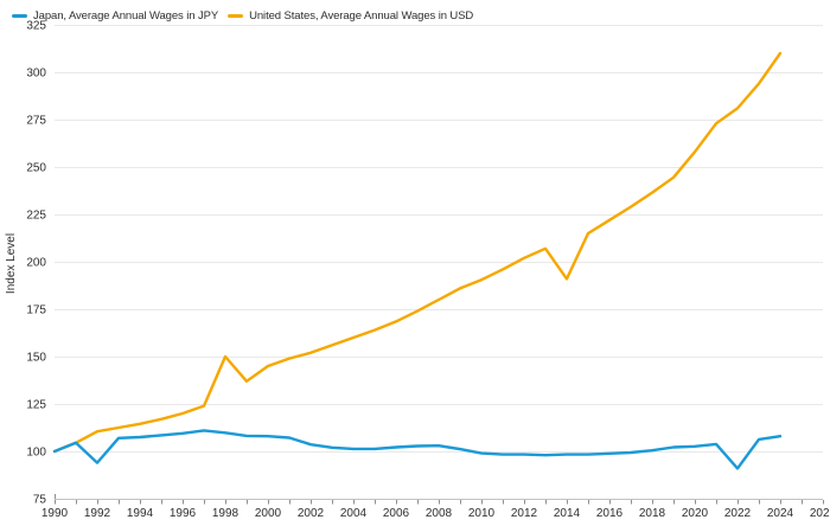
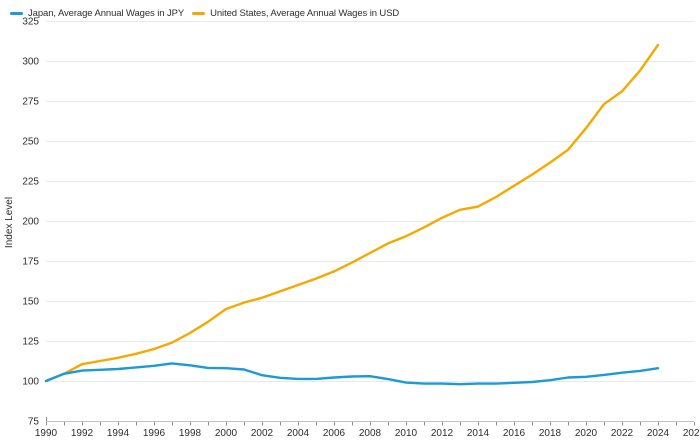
Japan, Average Annual Wages in JPY/1992: 94 -> 106
United States, Average Annual Wages in USD/1998: 150 -> 130
United States, Average Annual Wages in USD/2014: 191 -> 209
Japan, Average Annual Wages in JPY/2022: 91 -> 105
